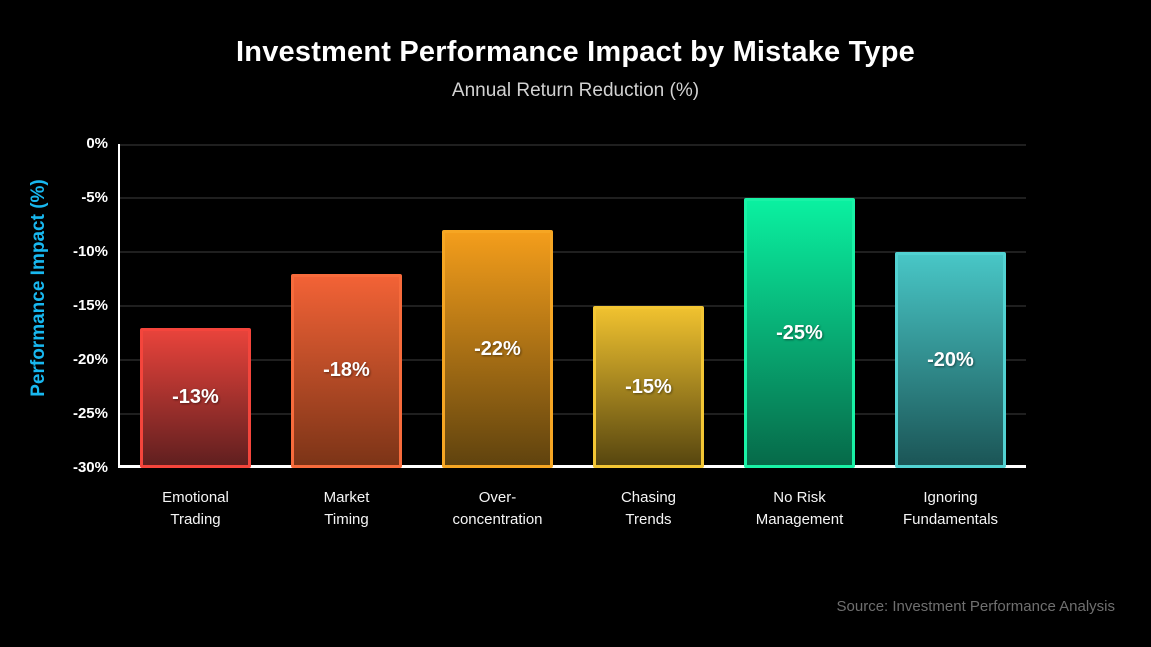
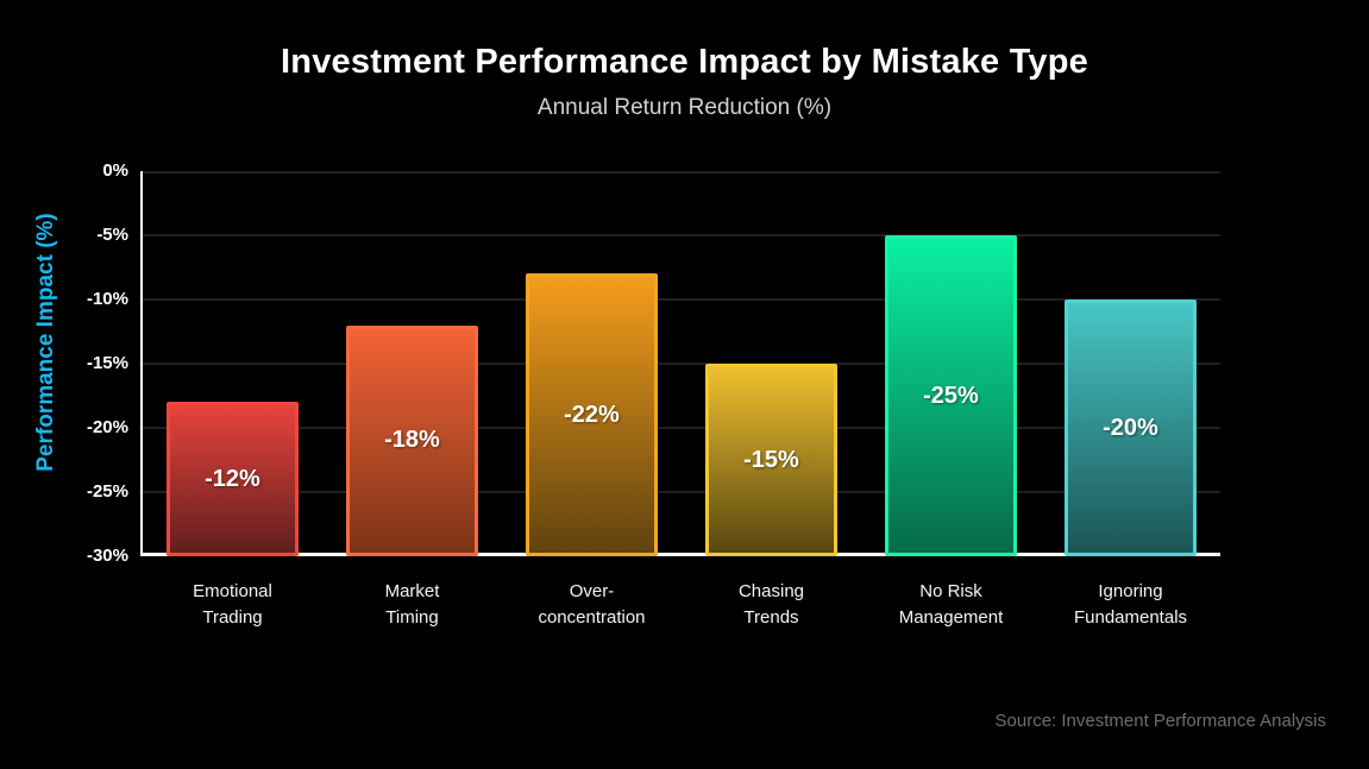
Emotional Trading: -13% -> -12%
